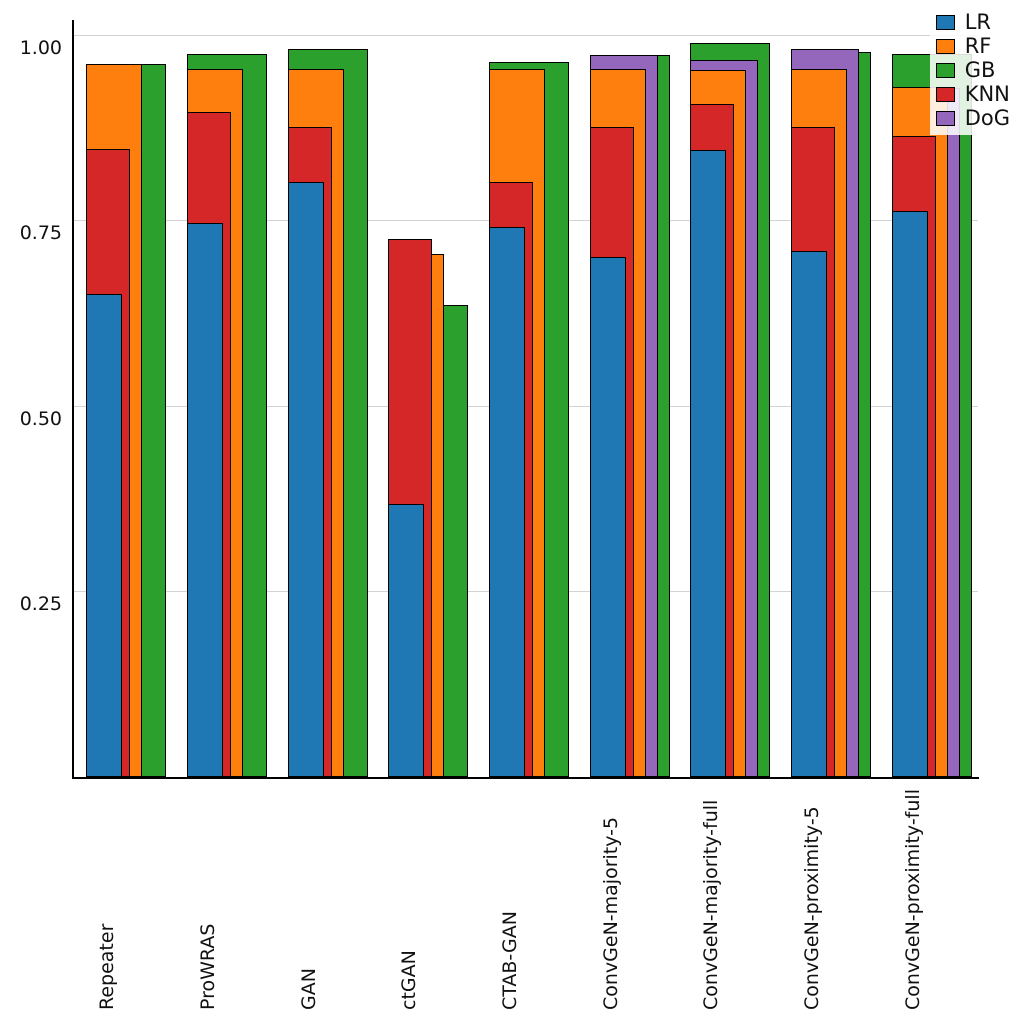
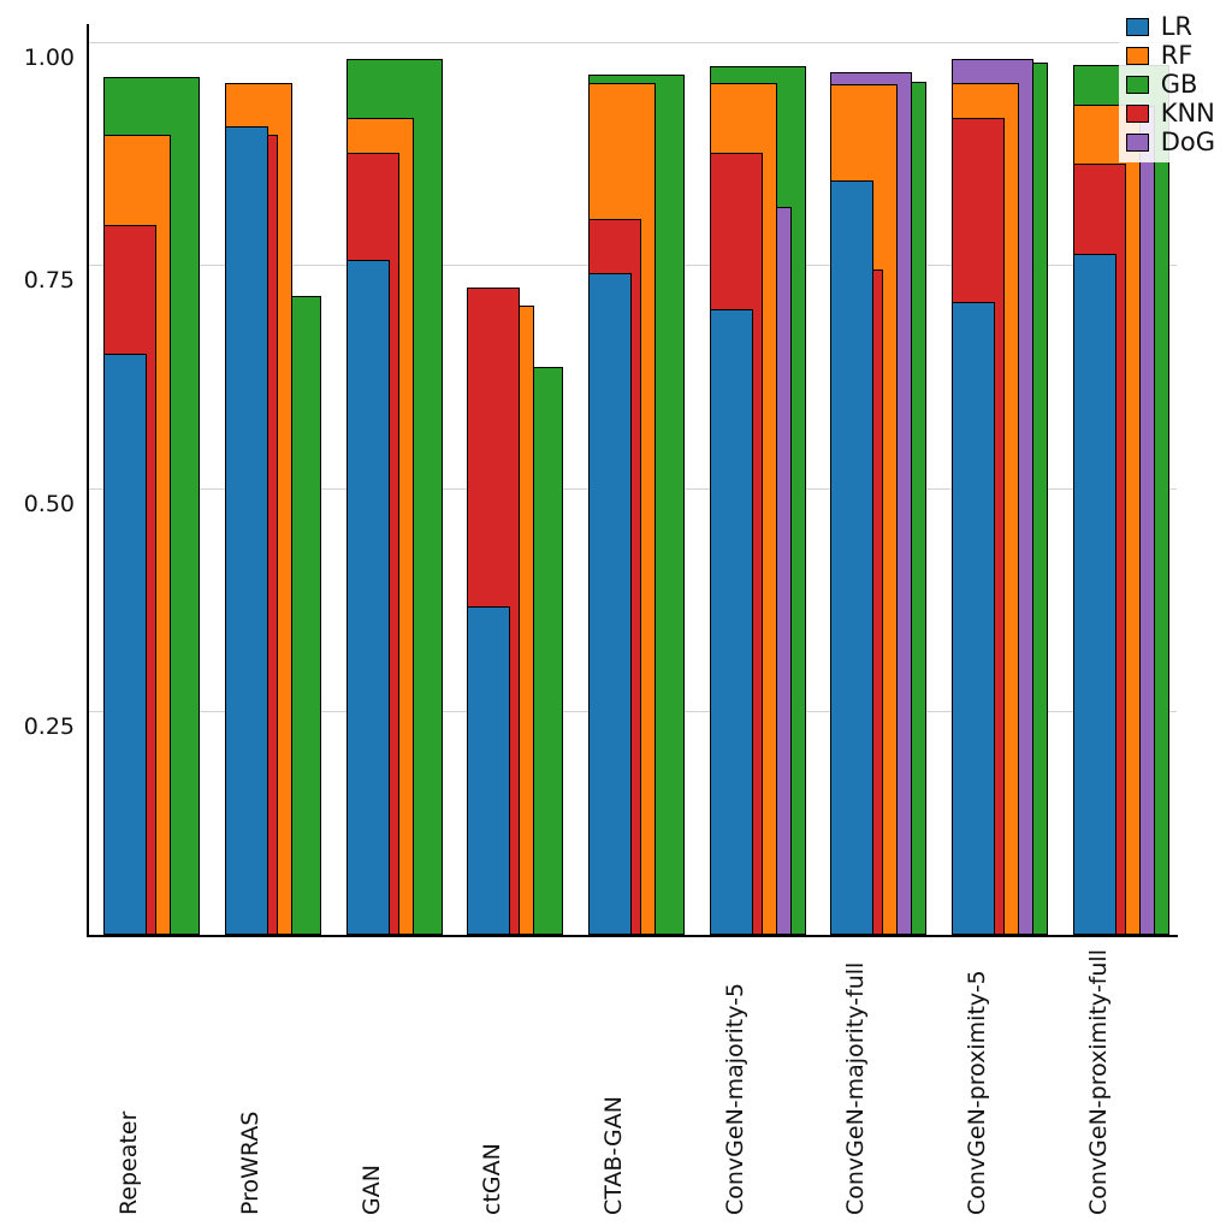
RF/Repeater: 0.95 -> 0.89
KNN/Repeater: 0.84 -> 0.79
LR/ProWRAS: 0.74 -> 0.90
GB/ProWRAS: 0.97 -> 0.71
LR/GAN: 0.80 -> 0.75
RF/GAN: 0.95 -> 0.91
DoG/ConvGeN-majority-5: 0.97 -> 0.81
GB/ConvGeN-majority-full: 0.98 -> 0.95
KNN/ConvGeN-majority-full: 0.90 -> 0.74
KNN/ConvGeN-proximity-5: 0.87 -> 0.91
